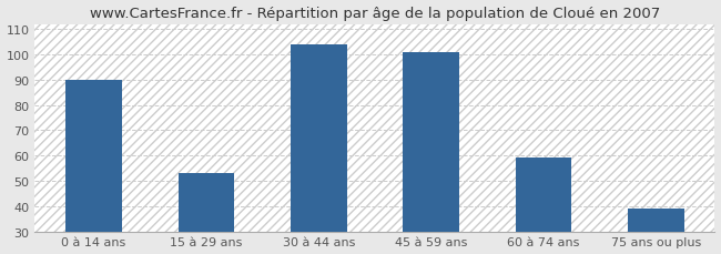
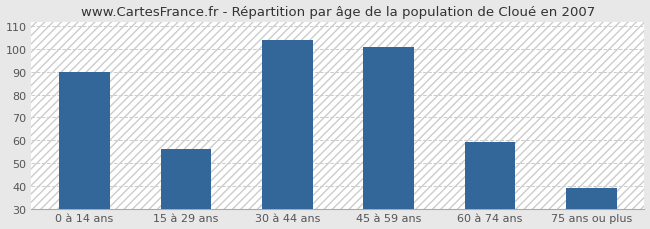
15 à 29 ans: 53 -> 56
